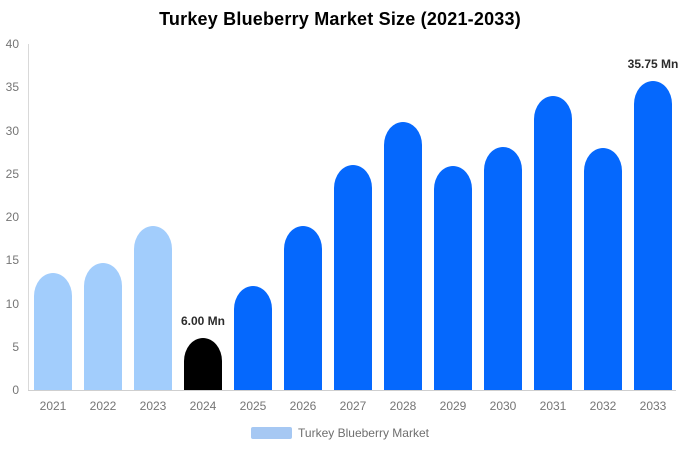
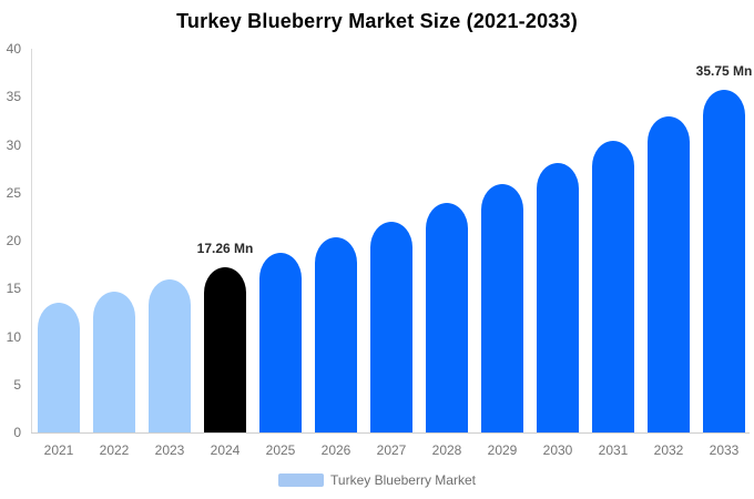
2023: 19 -> 16
2024: 6.00 -> 17.26
2025: 12 -> 19
2026: 19 -> 20
2027: 26 -> 22
2028: 31 -> 24
2031: 34 -> 30
2032: 28 -> 33
